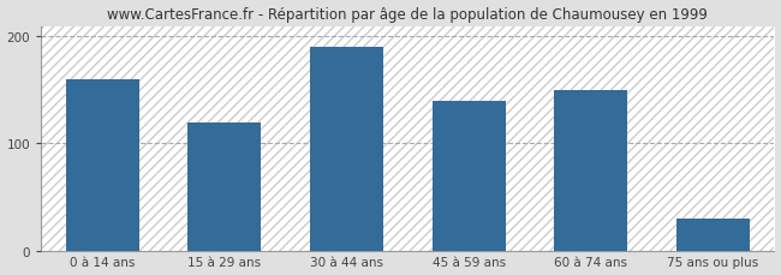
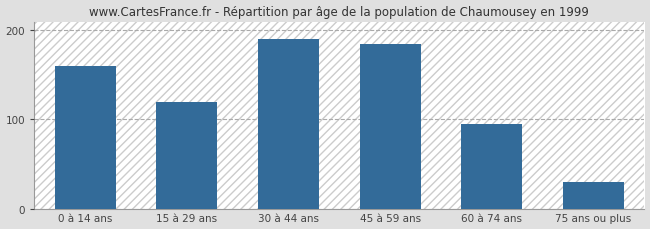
45 à 59 ans: 140 -> 185
60 à 74 ans: 150 -> 95
